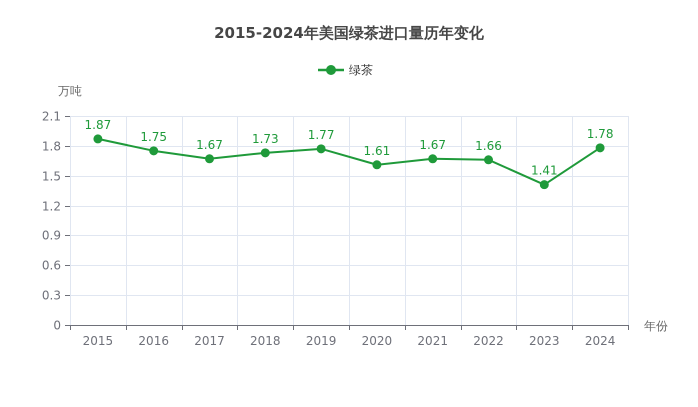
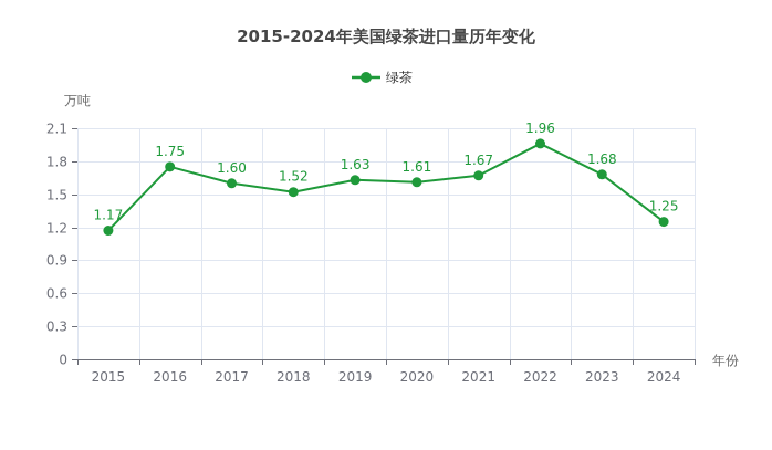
2015: 1.87 -> 1.17
2017: 1.67 -> 1.60
2018: 1.73 -> 1.52
2019: 1.77 -> 1.63
2022: 1.66 -> 1.96
2023: 1.41 -> 1.68
2024: 1.78 -> 1.25
